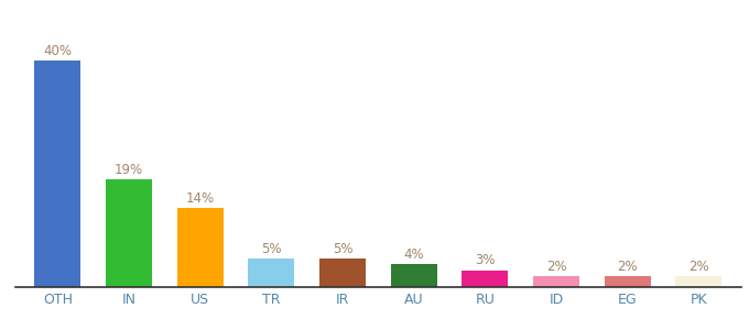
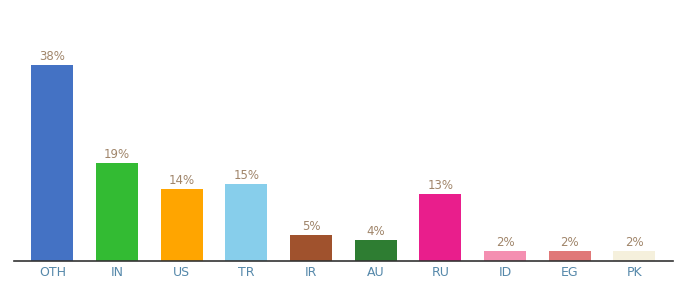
OTH: 40% -> 38%
TR: 5% -> 15%
RU: 3% -> 13%
